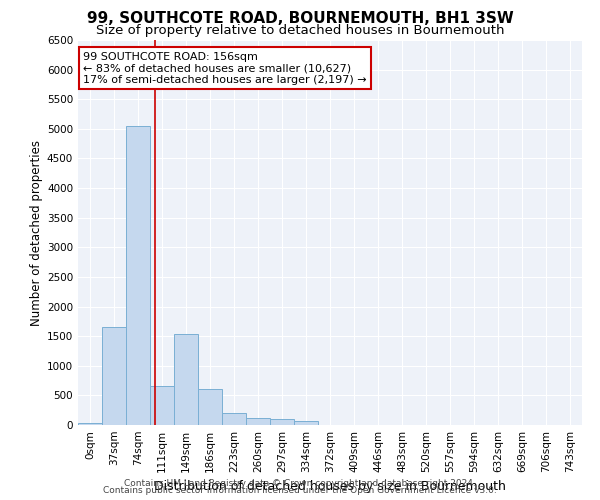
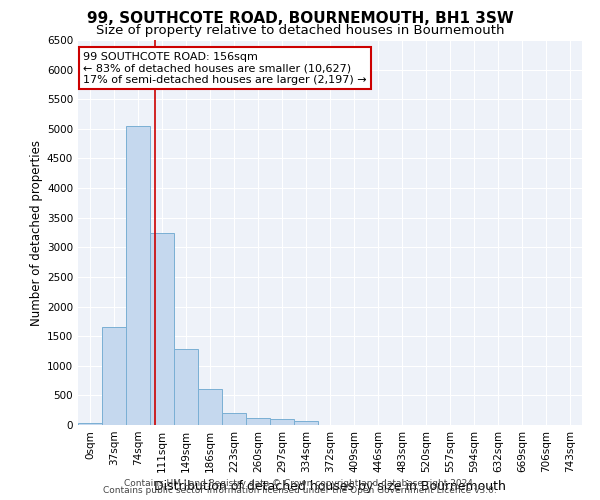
111sqm: 660 -> 3250
149sqm: 1540 -> 1280
